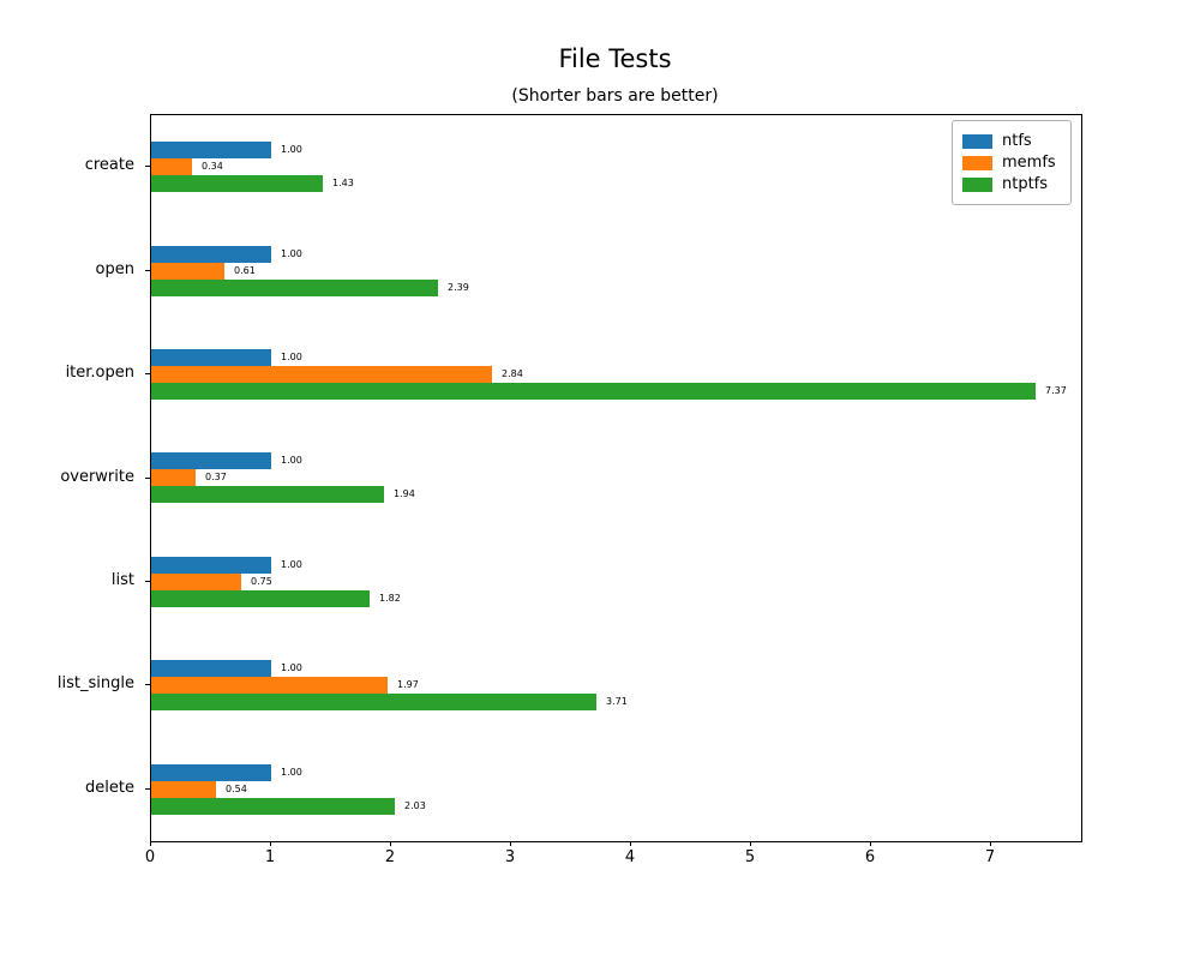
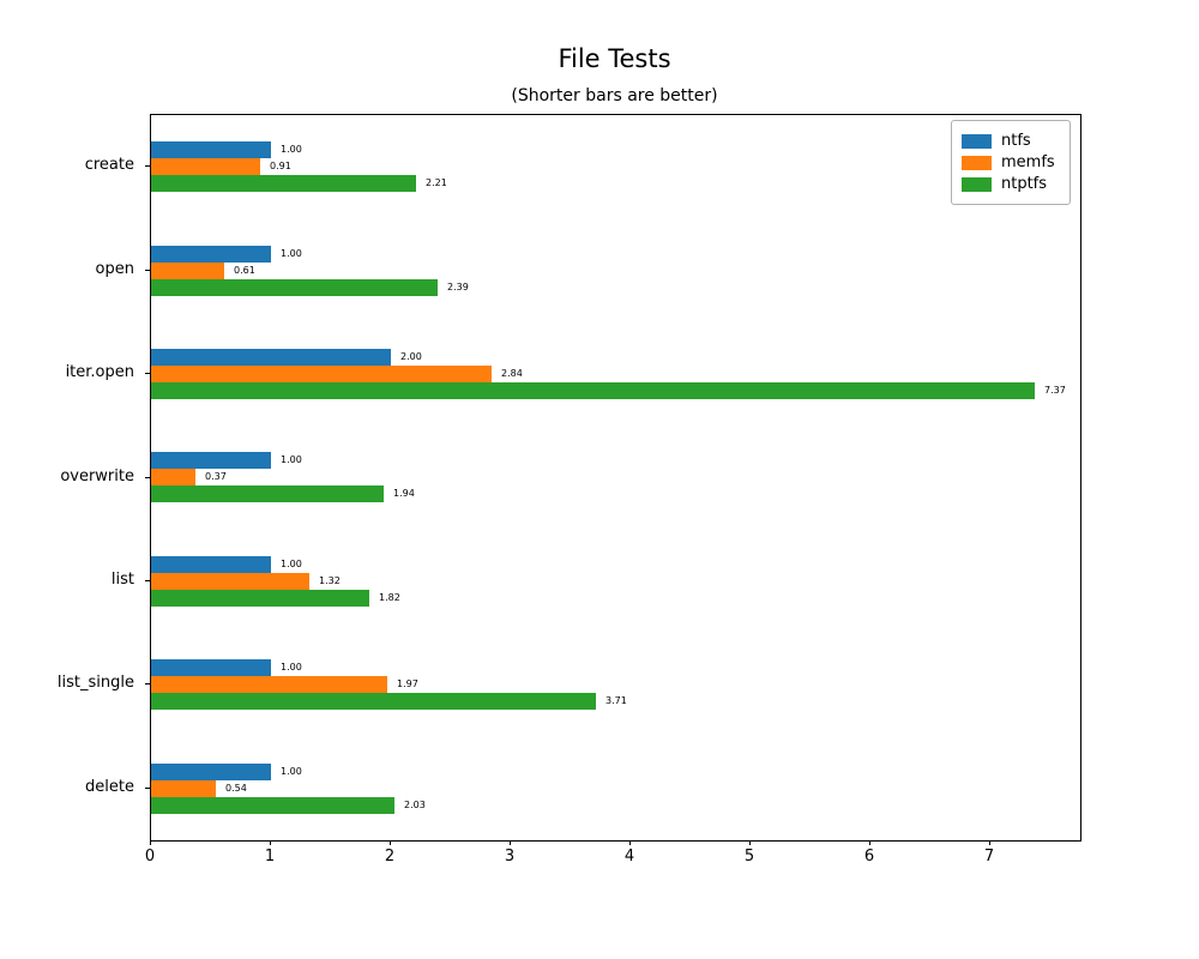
memfs/create: 0.34 -> 0.91
ntptfs/create: 1.43 -> 2.21
ntfs/iter.open: 1.00 -> 2.00
memfs/list: 0.75 -> 1.32
